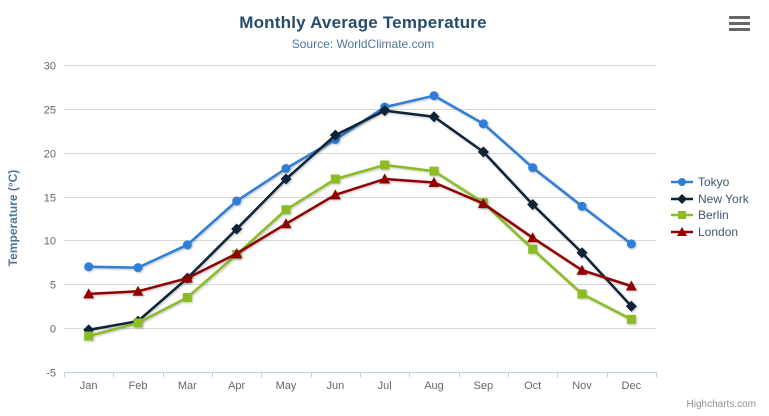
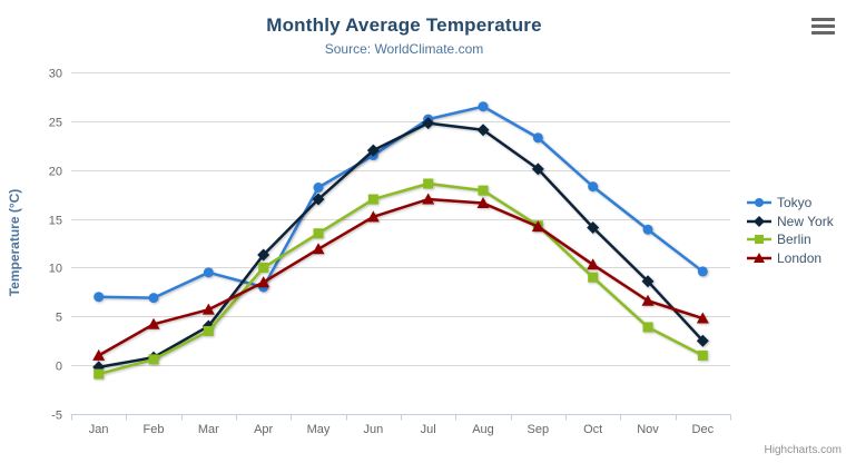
London/Jan: 4 -> 1
New York/Mar: 6 -> 4
Tokyo/Apr: 14 -> 8
Berlin/Apr: 8 -> 10
